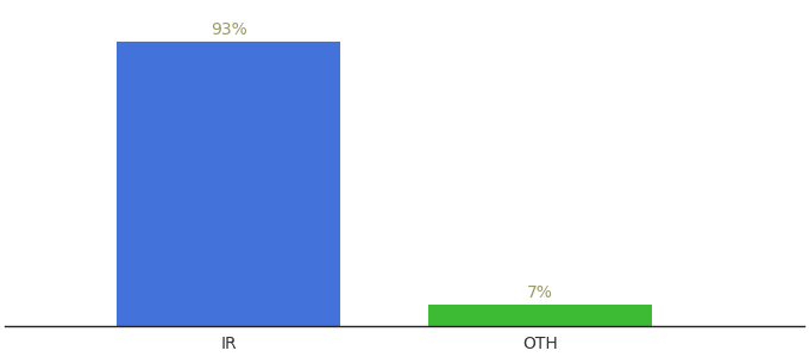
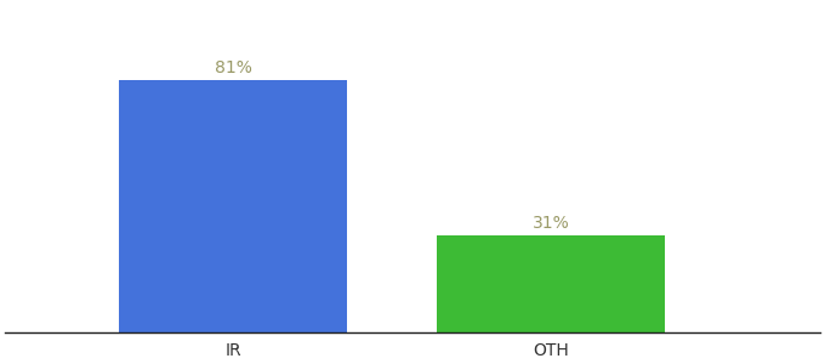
IR: 93% -> 81%
OTH: 7% -> 31%
